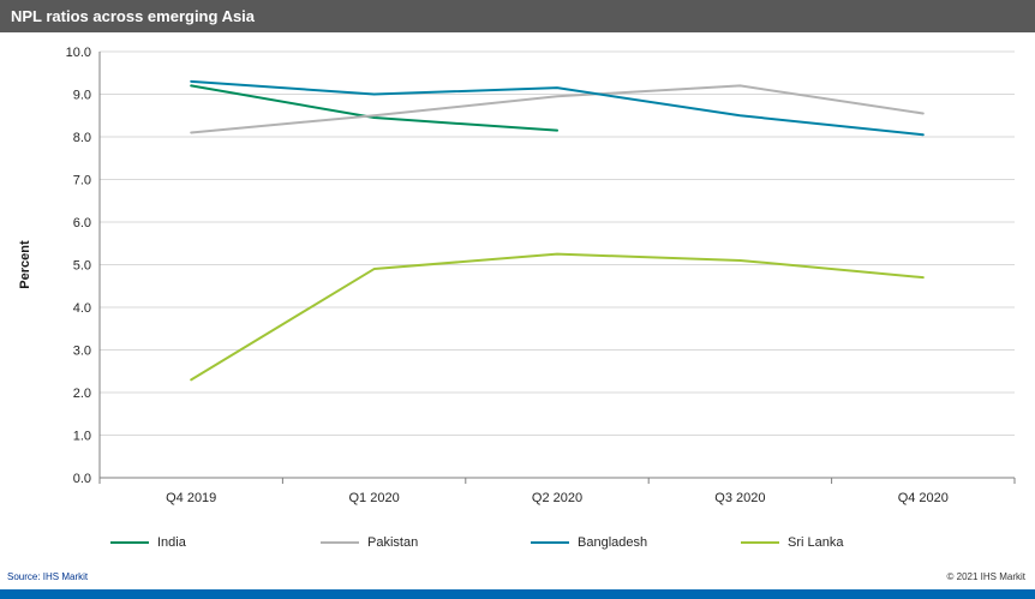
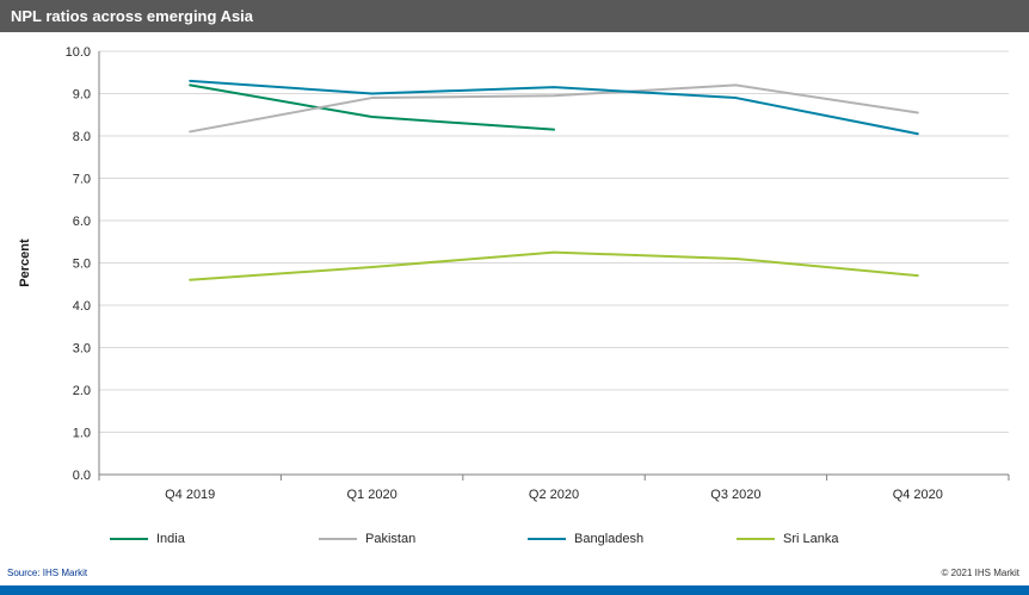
Sri Lanka/Q4 2019: 2.3 -> 4.6
Pakistan/Q1 2020: 8.5 -> 8.9
Bangladesh/Q3 2020: 8.5 -> 8.9
